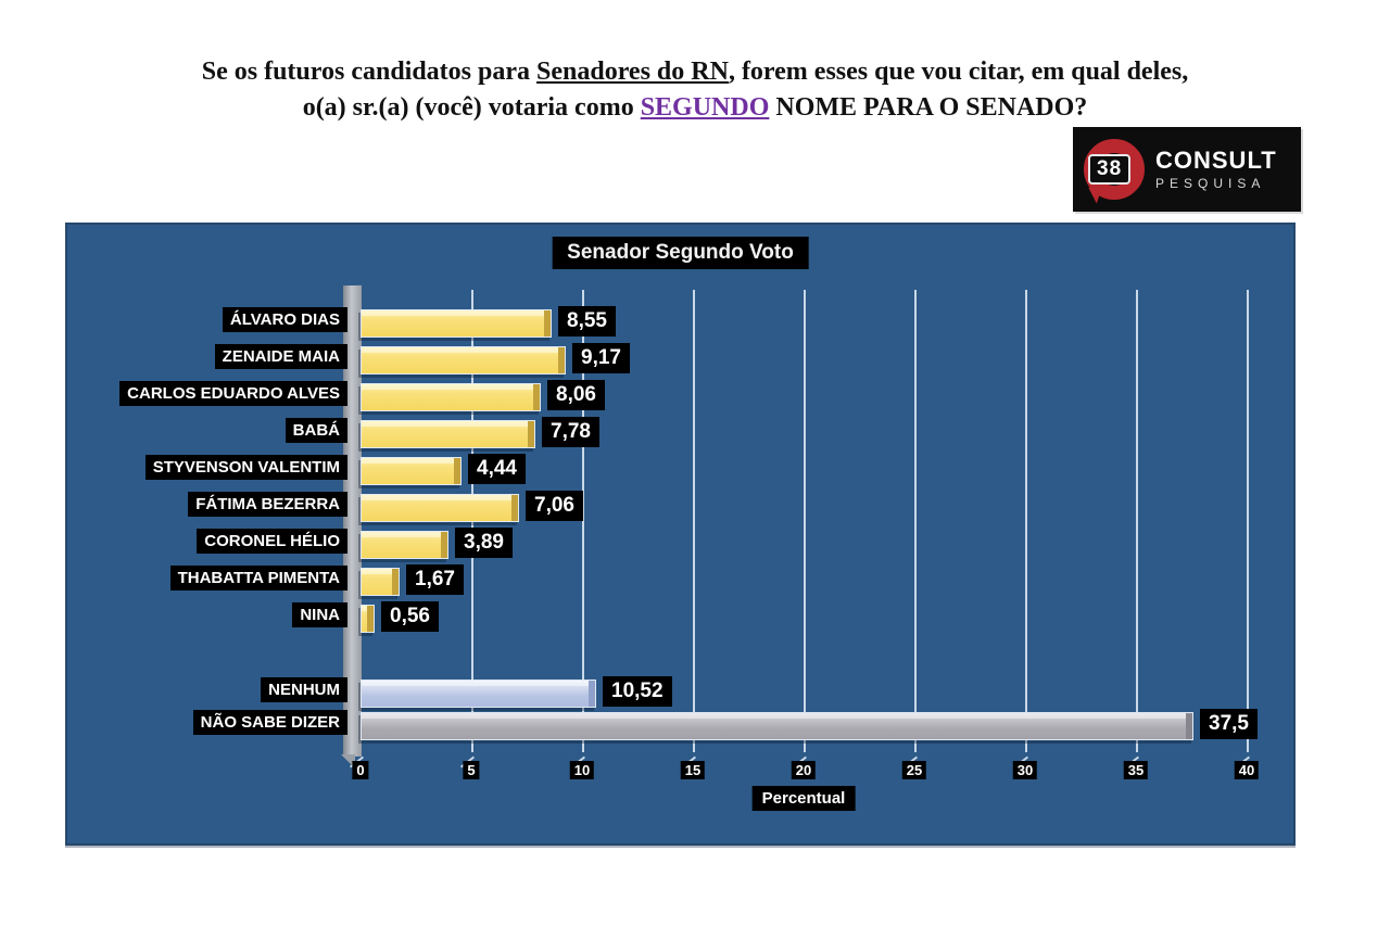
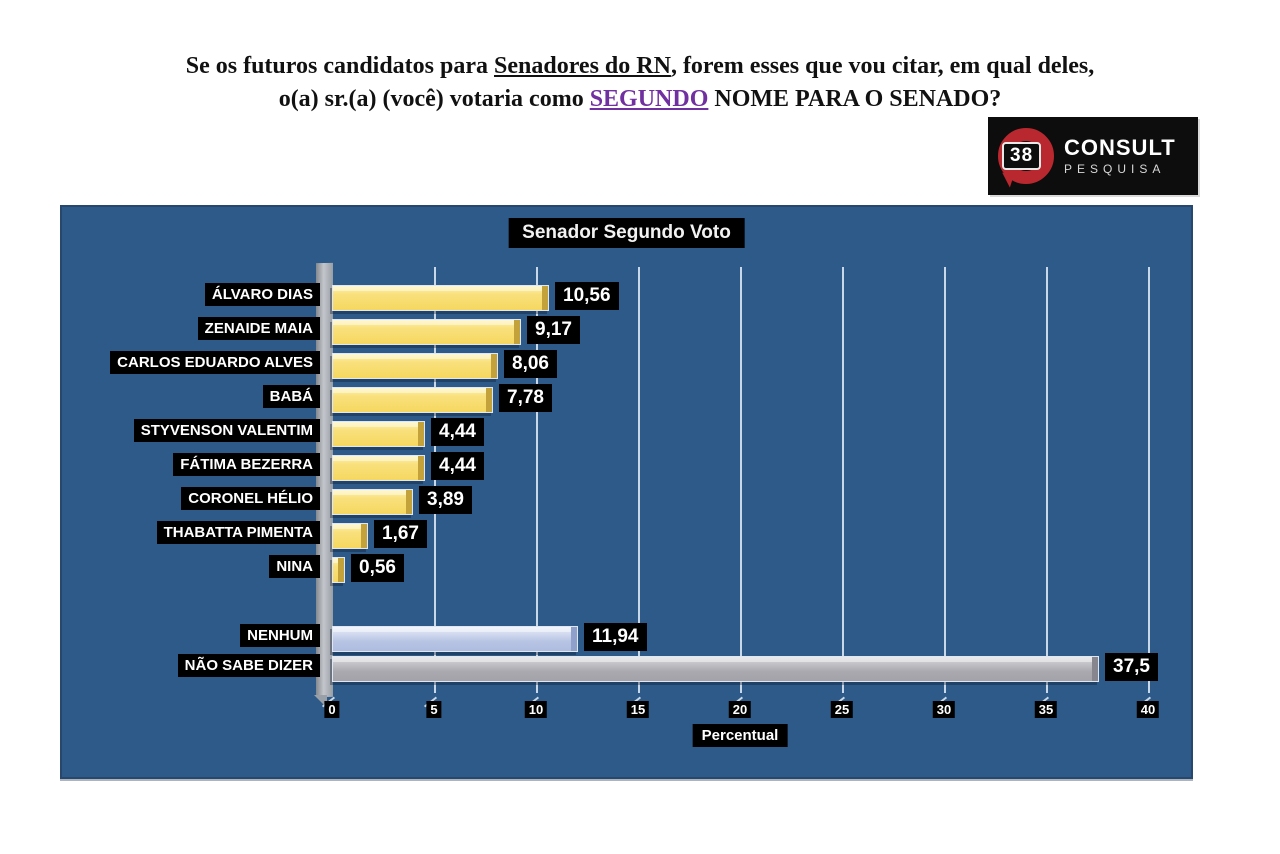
ÁLVARO DIAS: 8,55 -> 10,56
FÁTIMA BEZERRA: 7,06 -> 4,44
NENHUM: 10,52 -> 11,94
